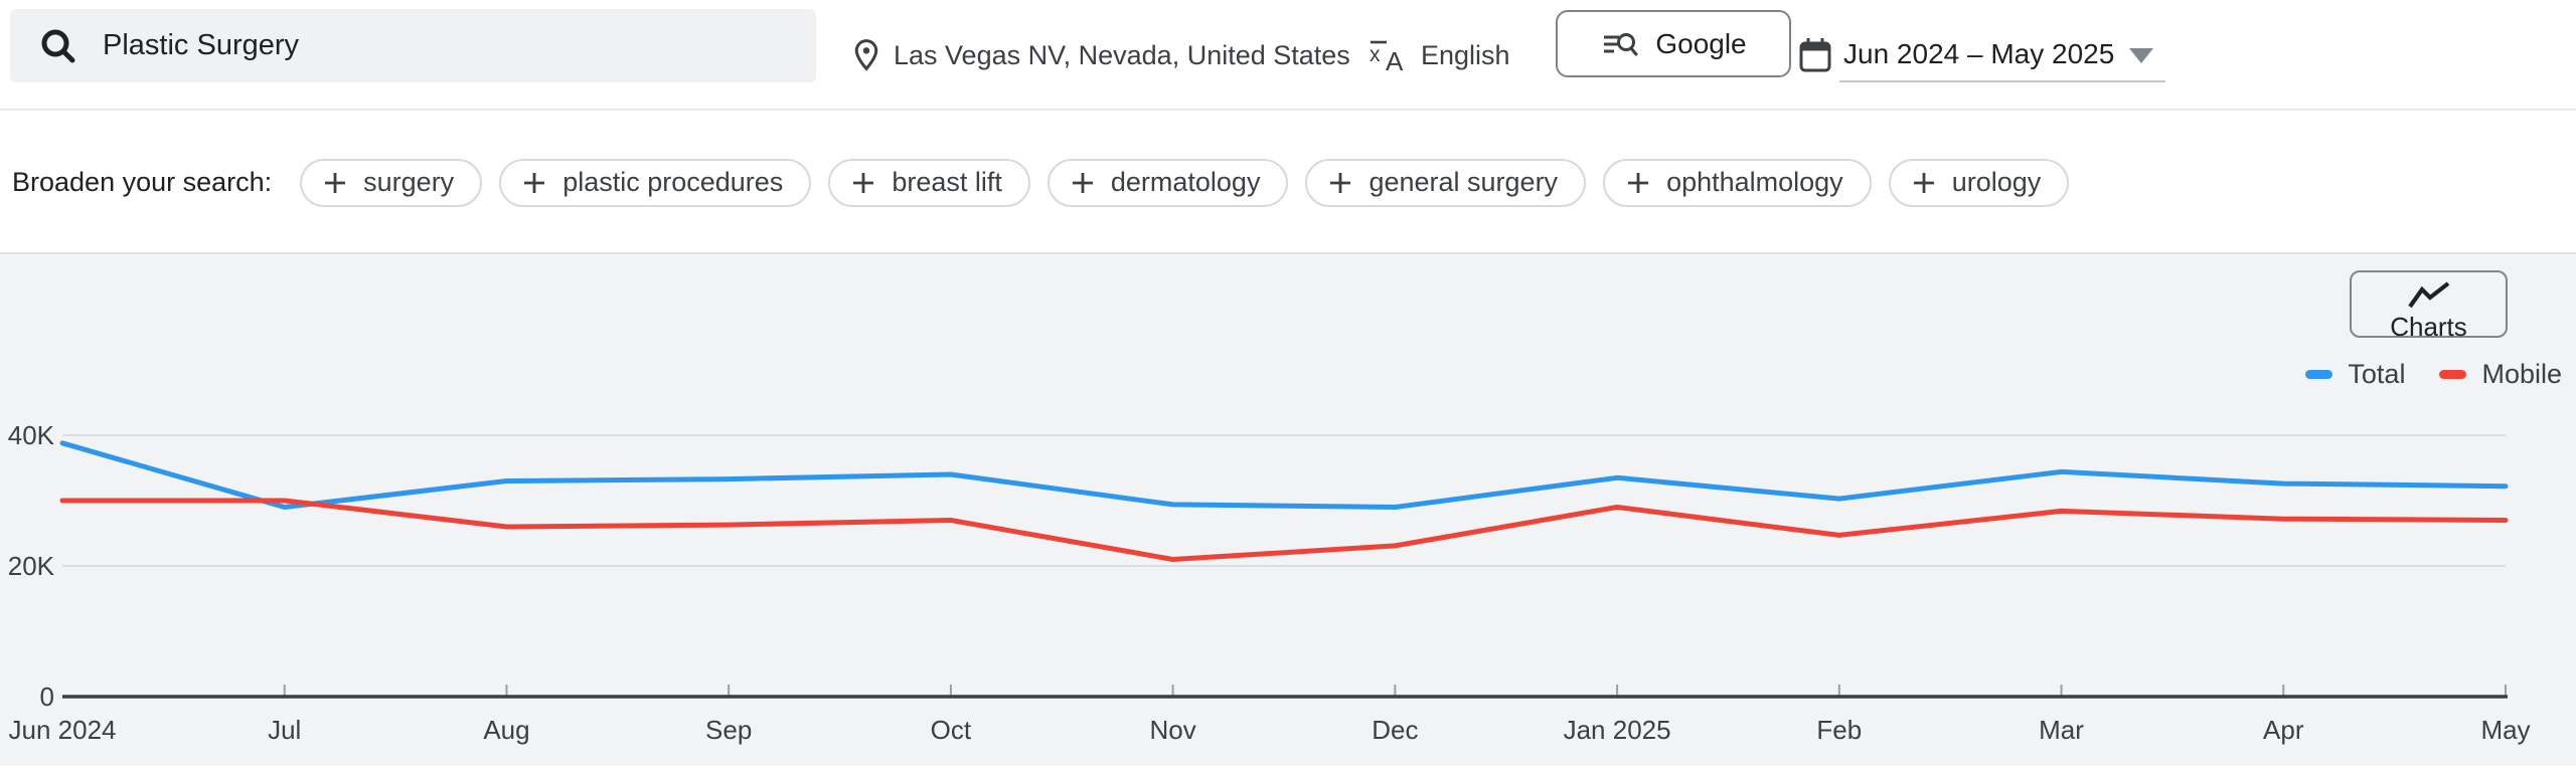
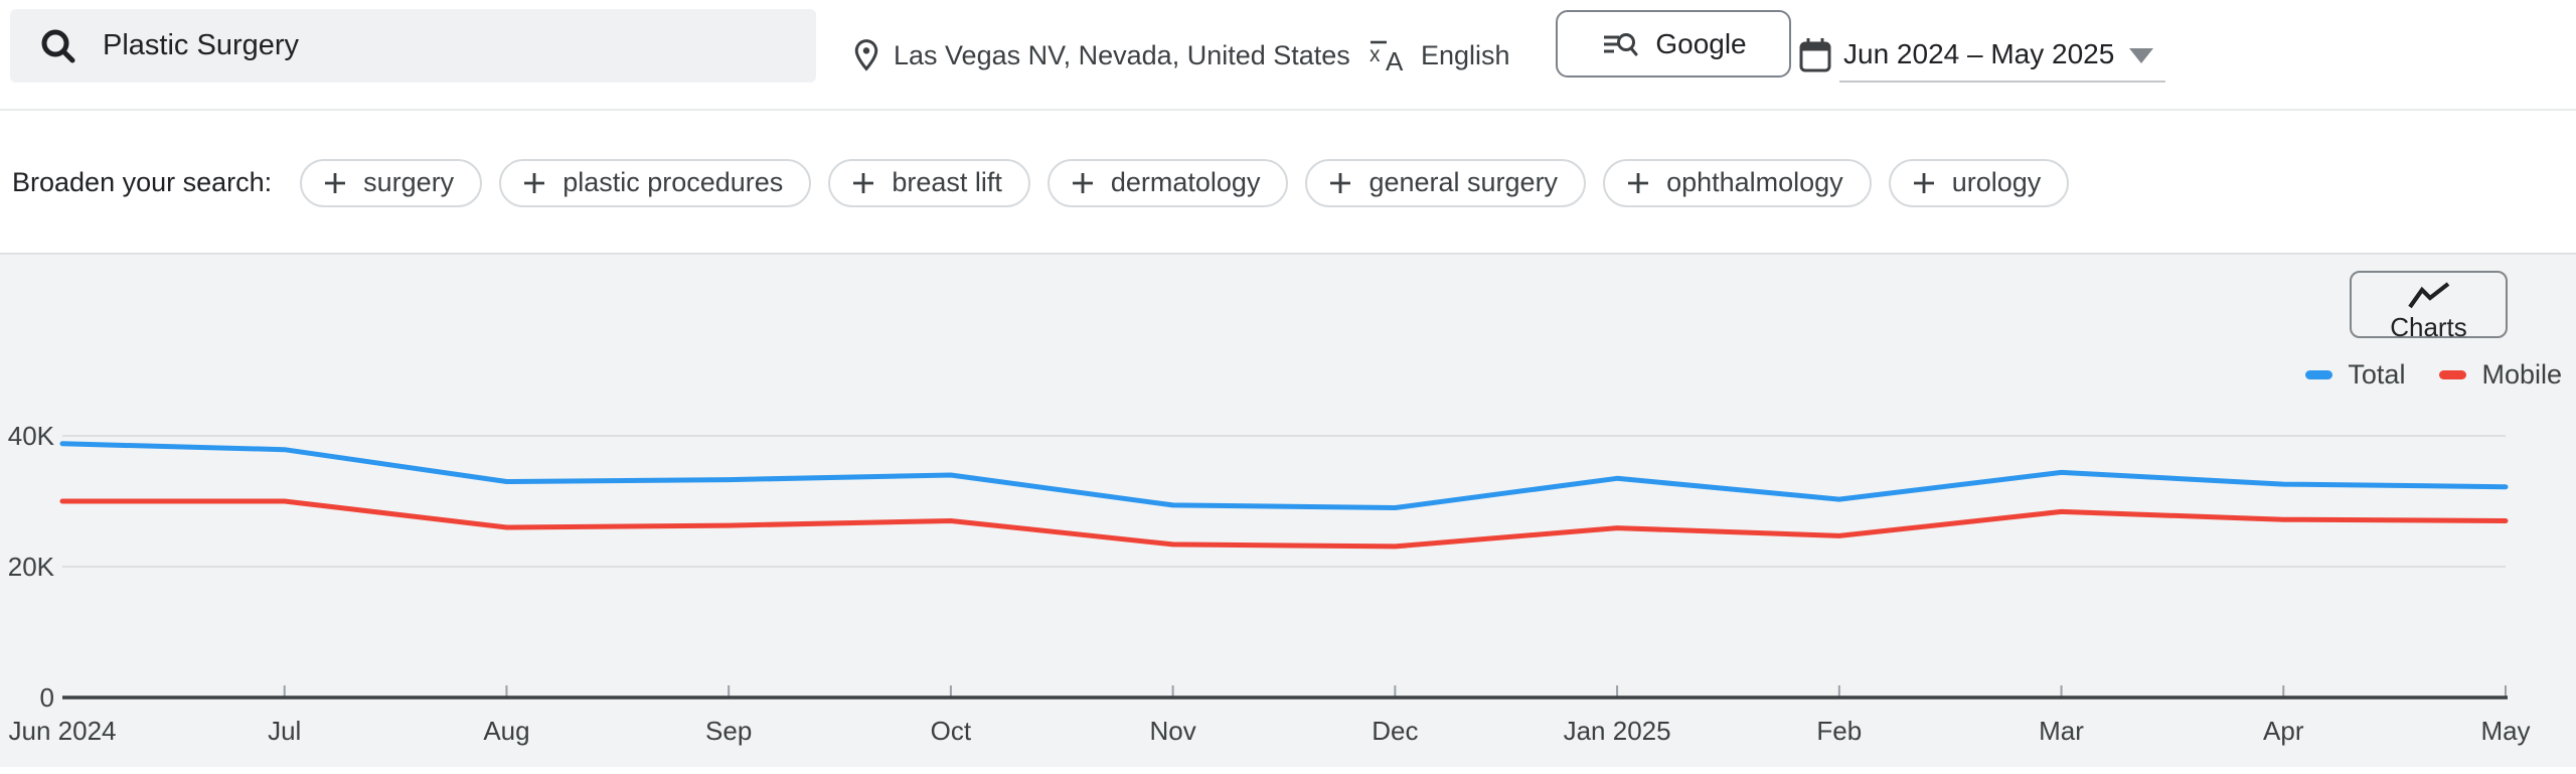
Total/Jul: 29K -> 38K
Mobile/Nov: 21K -> 23K
Mobile/Jan 2025: 29K -> 26K
